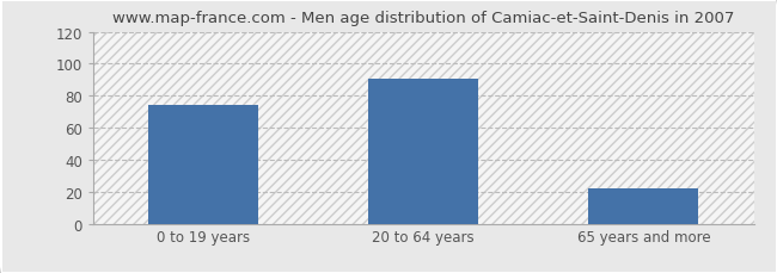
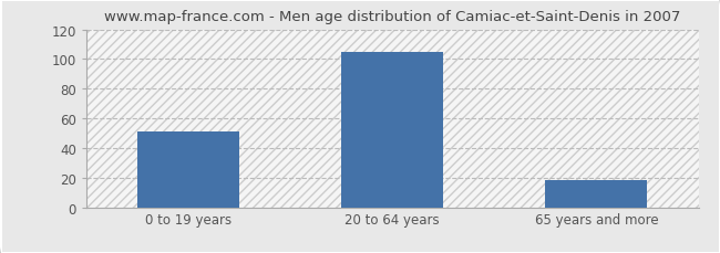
0 to 19 years: 74 -> 51
20 to 64 years: 91 -> 105
65 years and more: 22 -> 18
